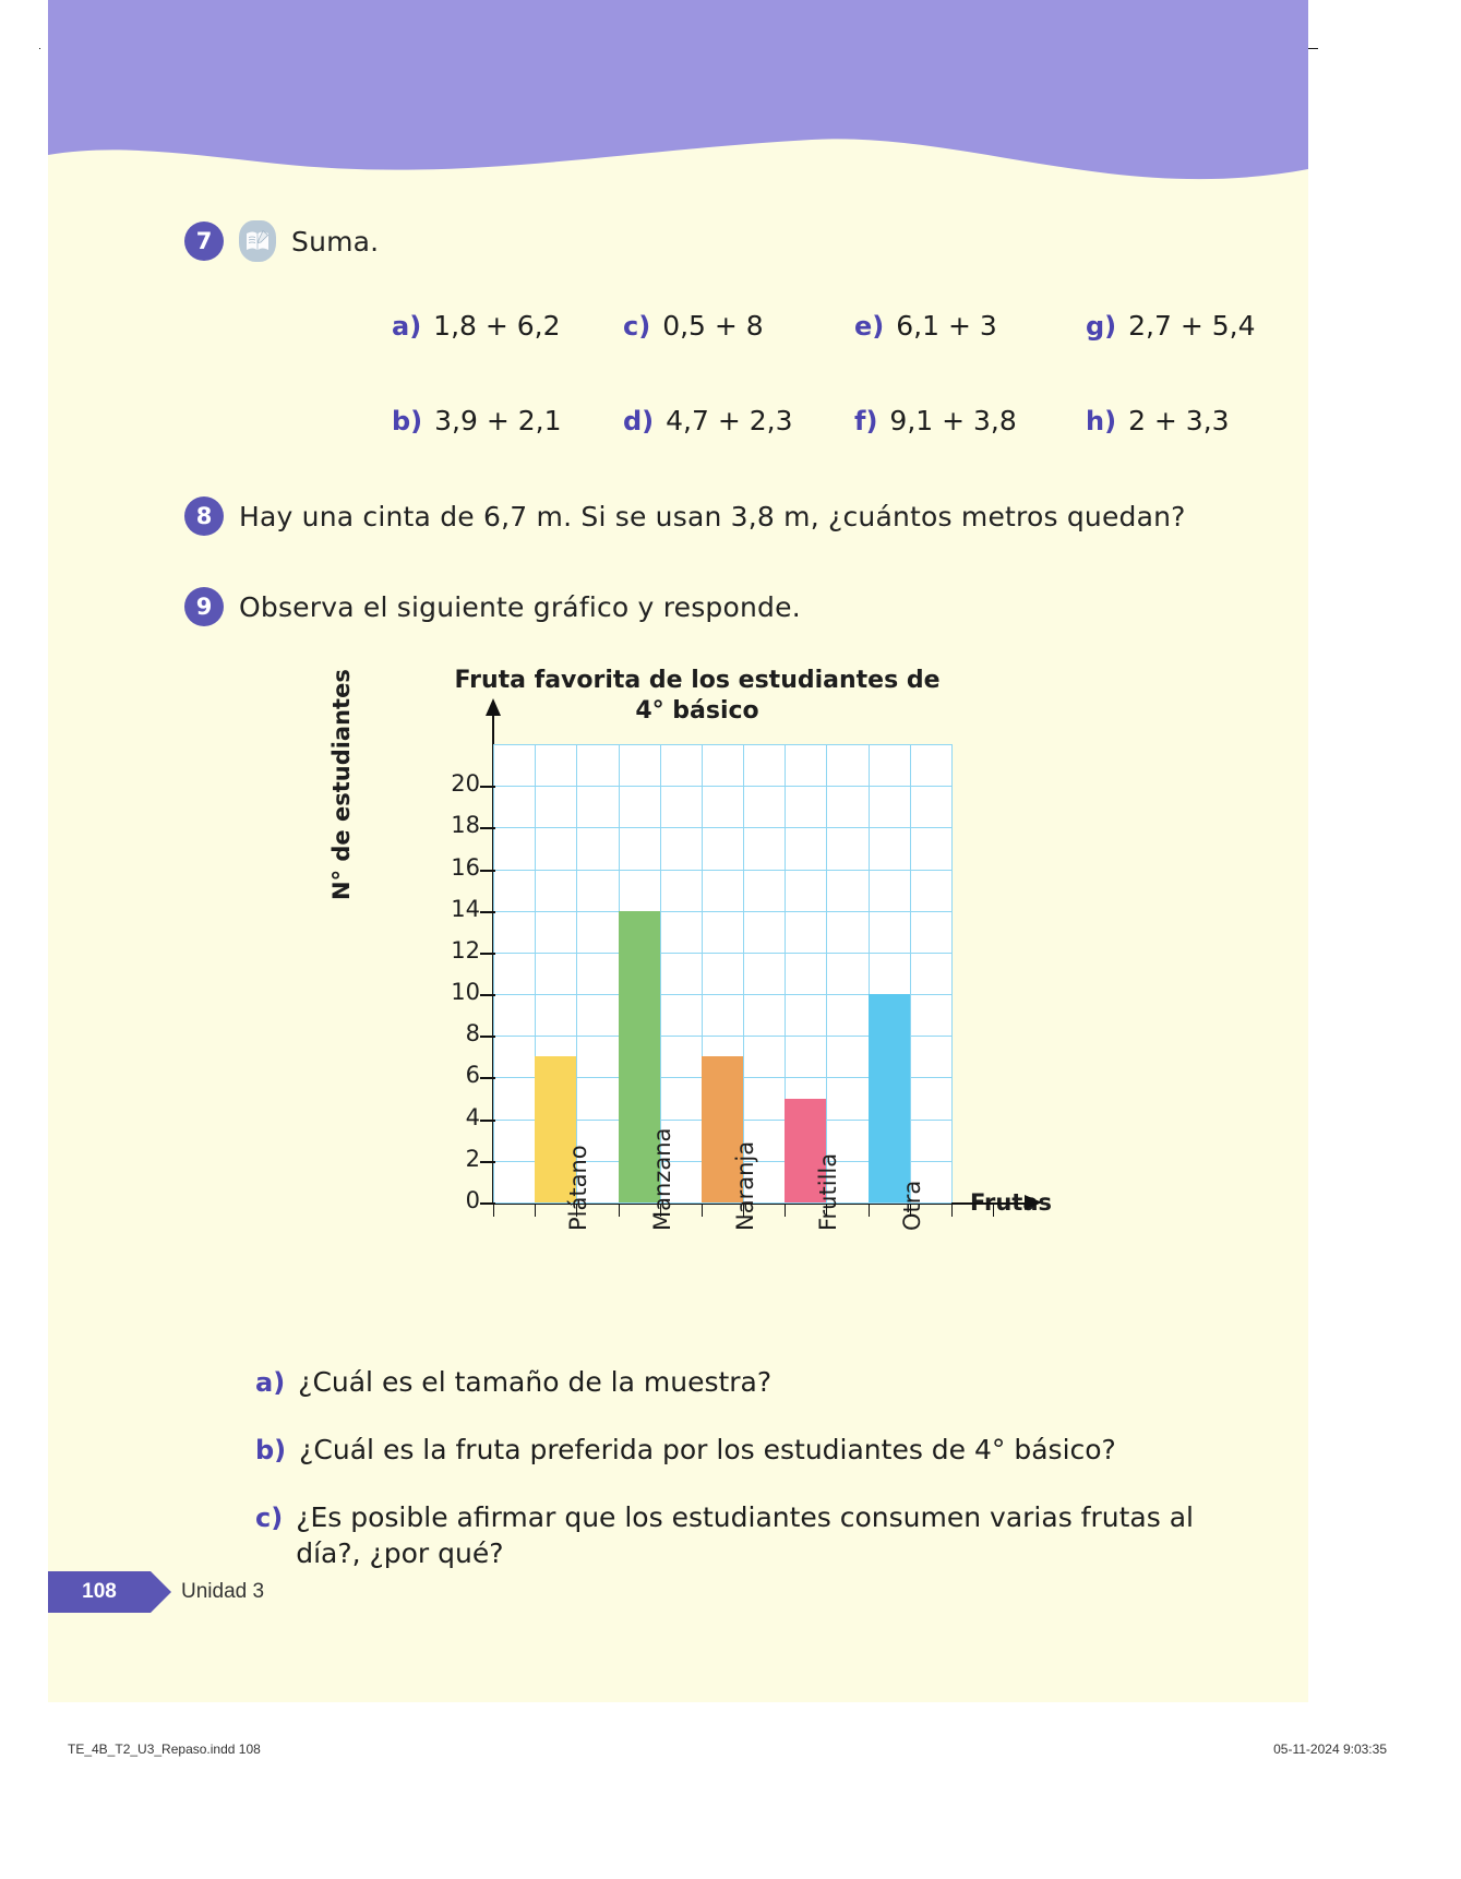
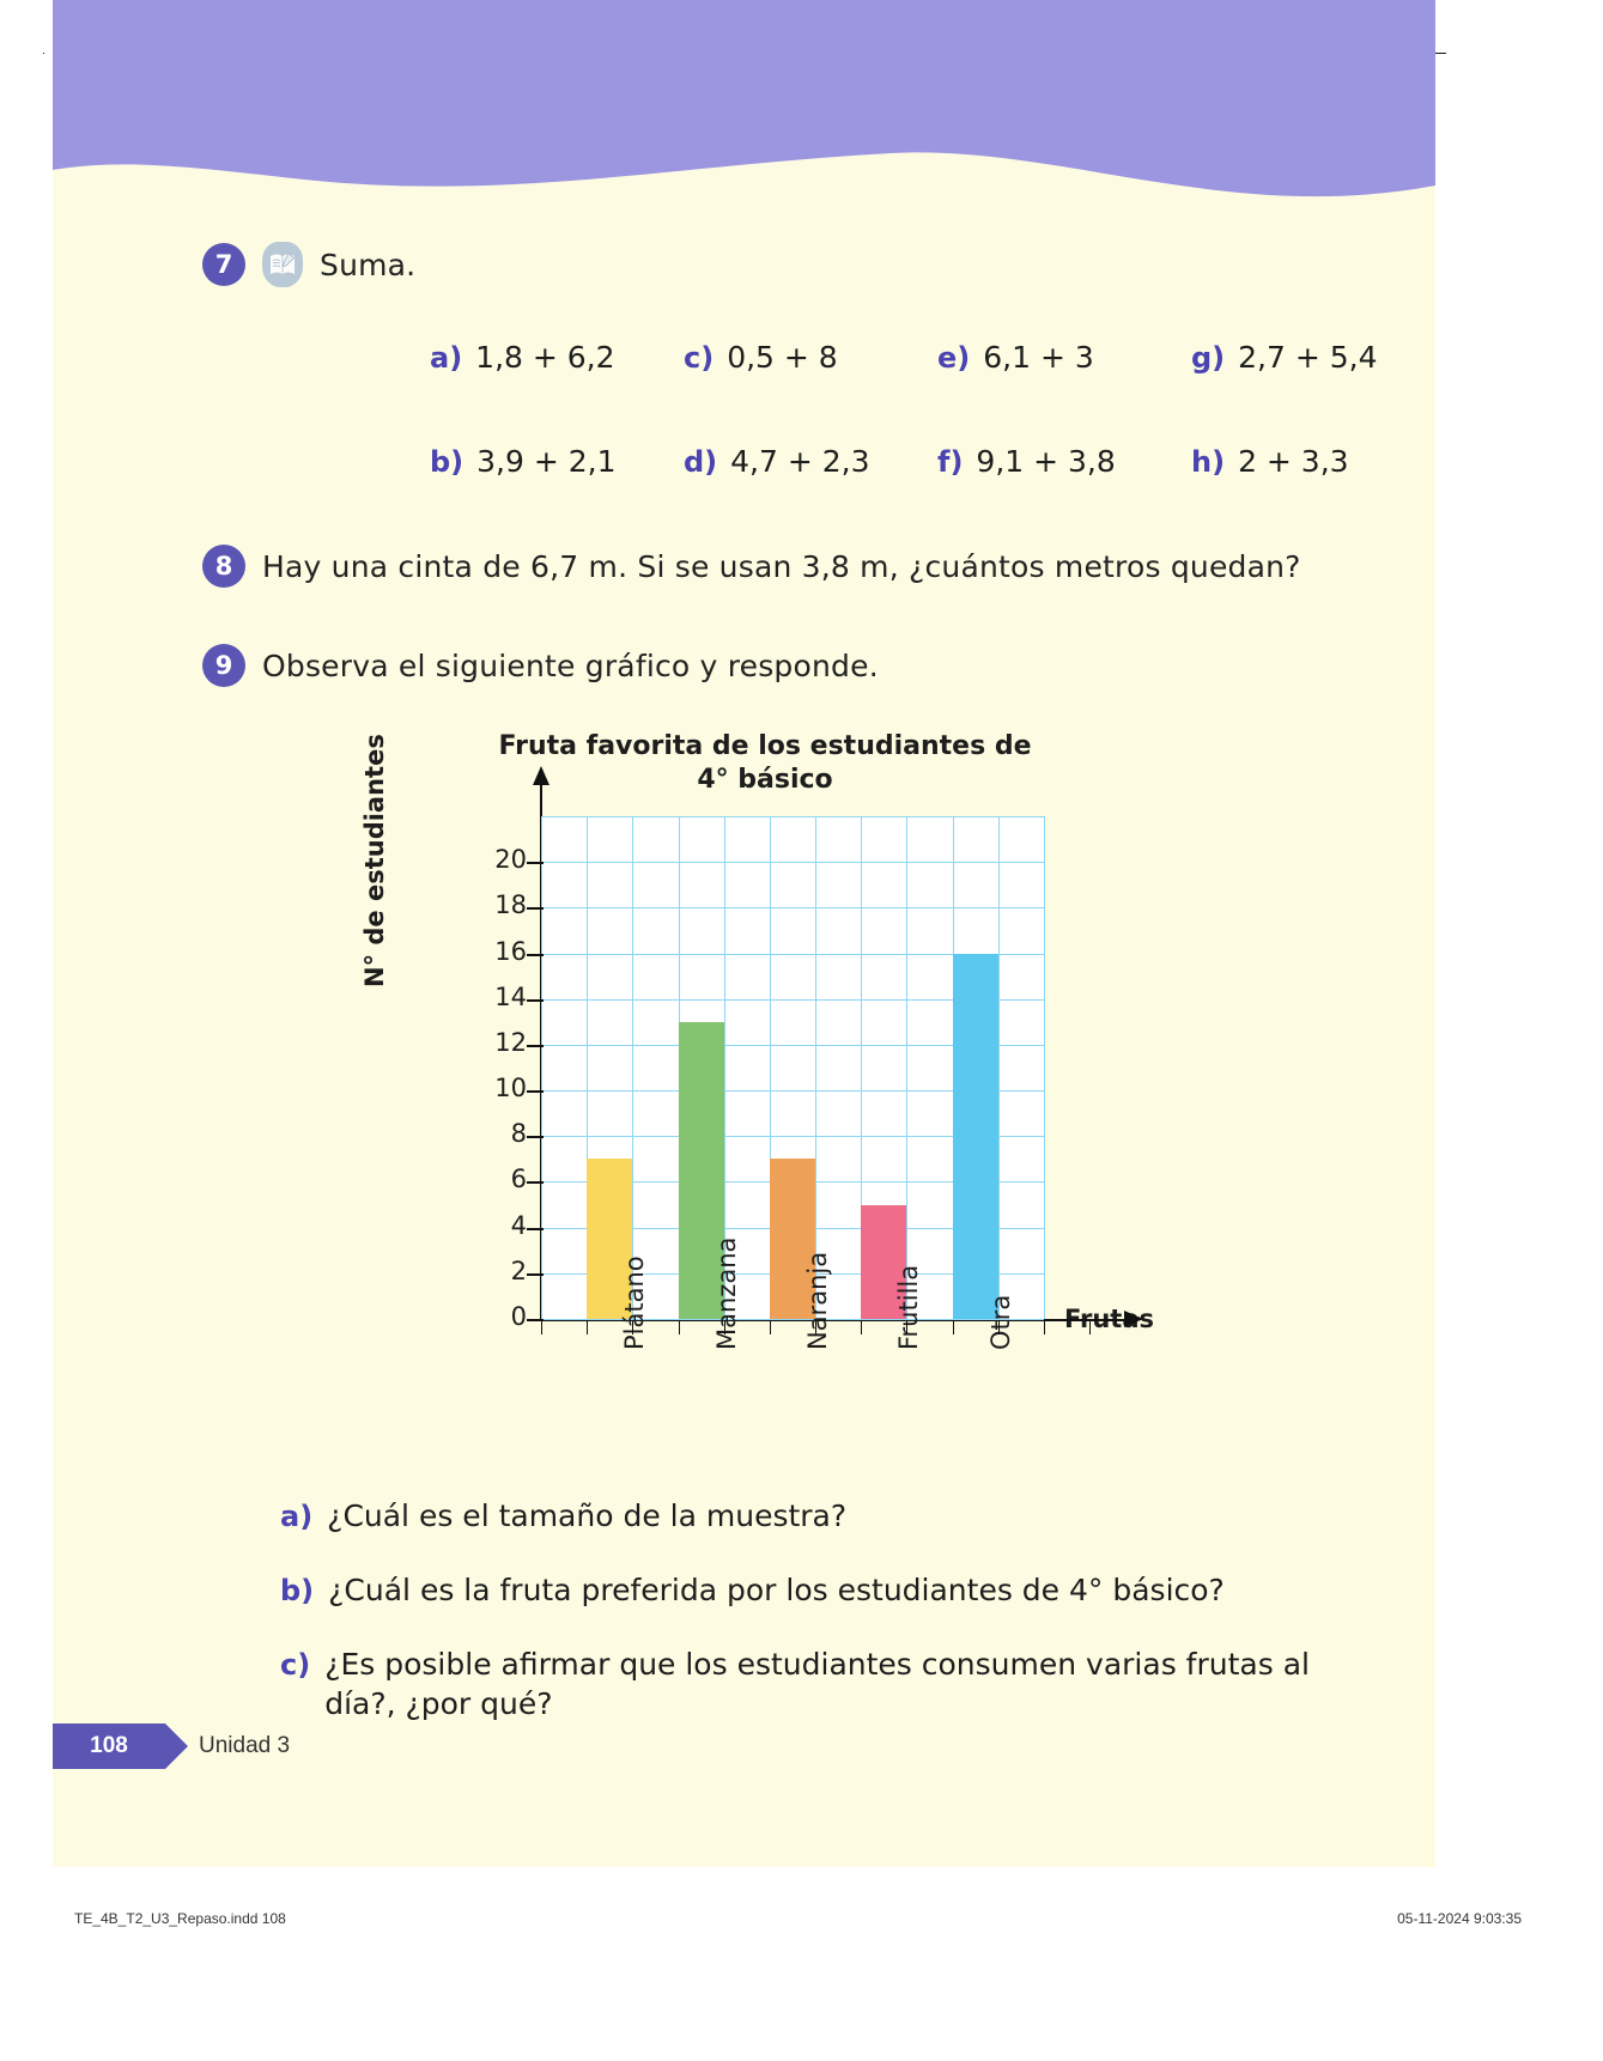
Manzana: 14 -> 13
Otra: 10 -> 16
